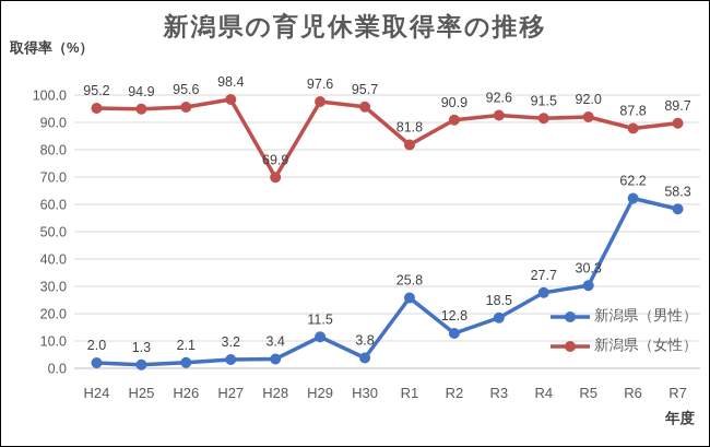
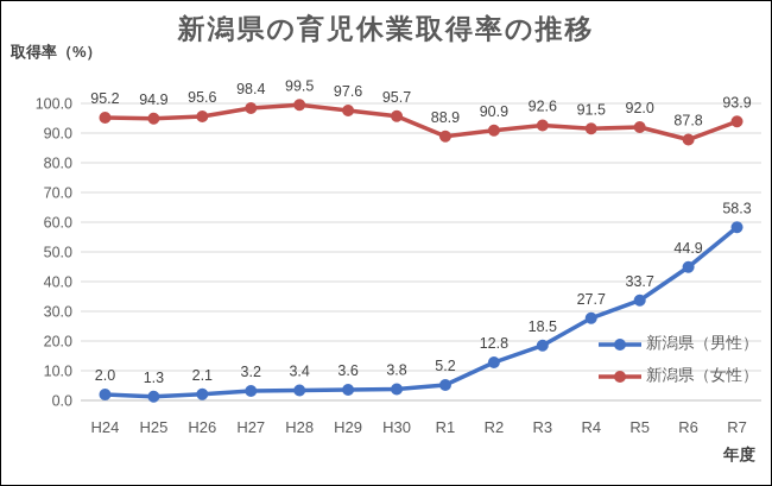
新潟県（女性）/H28: 69.9 -> 99.5
新潟県（男性）/H29: 11.5 -> 3.6
新潟県（男性）/R1: 25.8 -> 5.2
新潟県（女性）/R1: 81.8 -> 88.9
新潟県（男性）/R5: 30.3 -> 33.7
新潟県（男性）/R6: 62.2 -> 44.9
新潟県（女性）/R7: 89.7 -> 93.9
